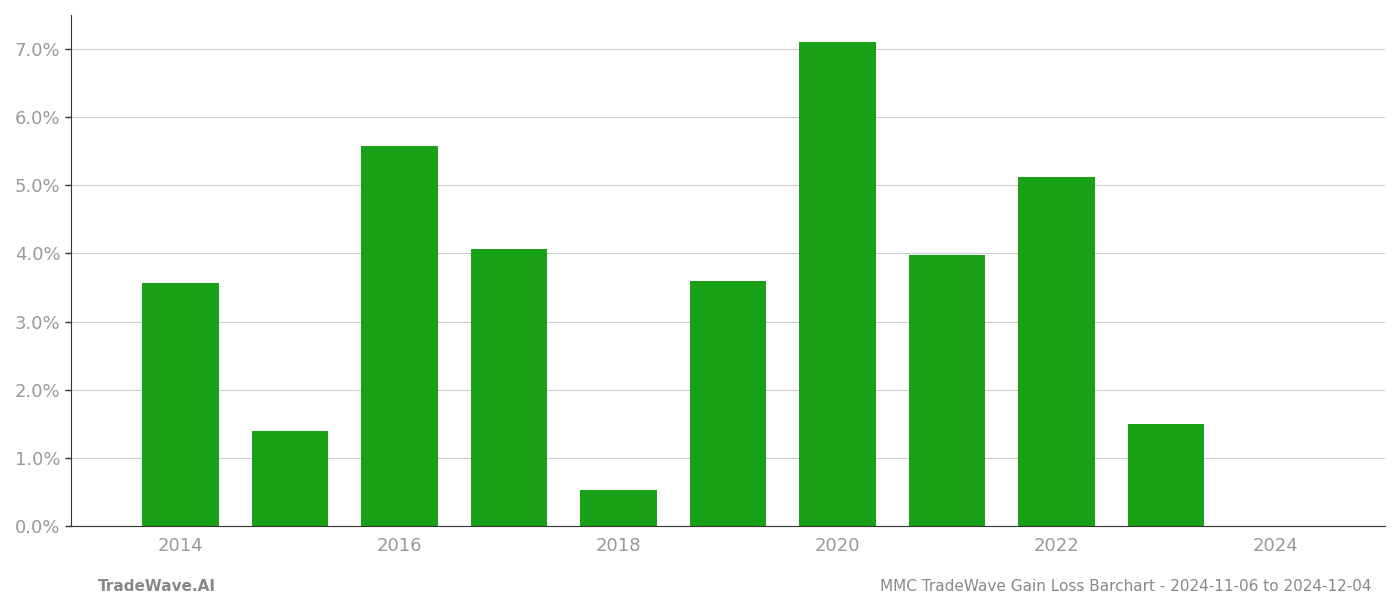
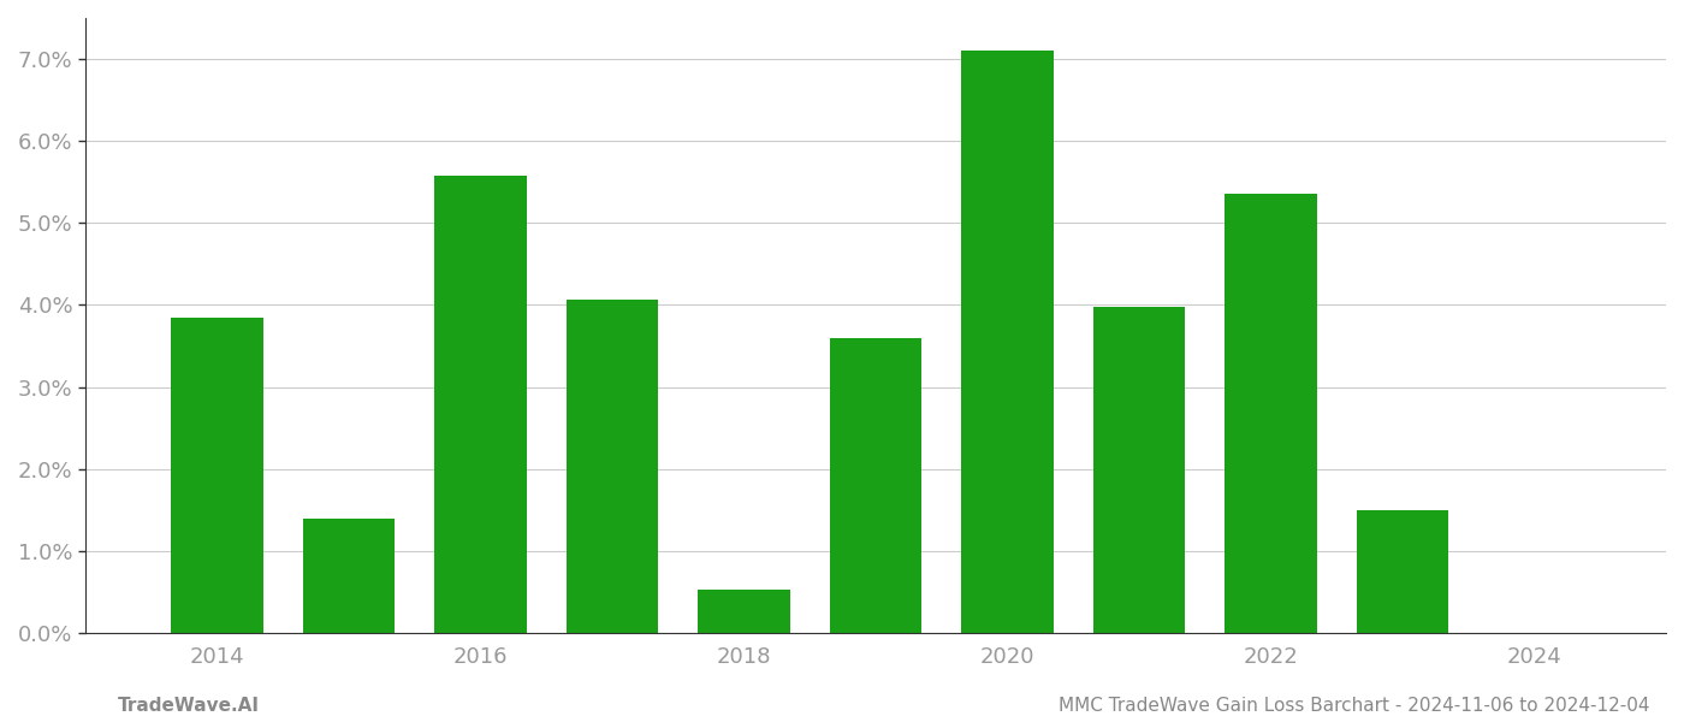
2014: 3.56% -> 3.85%
2022: 5.12% -> 5.35%
